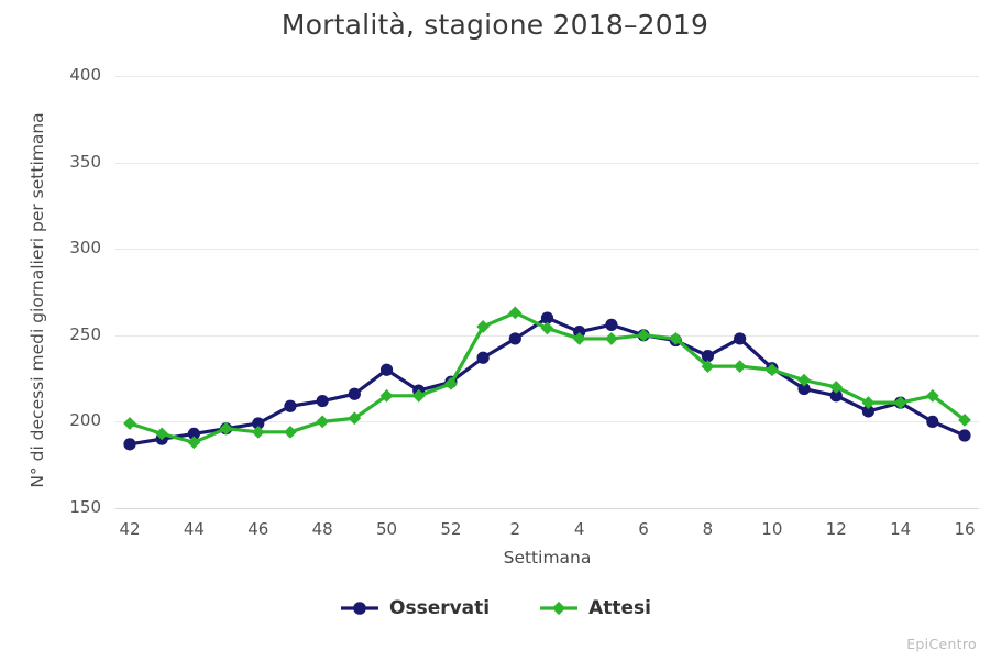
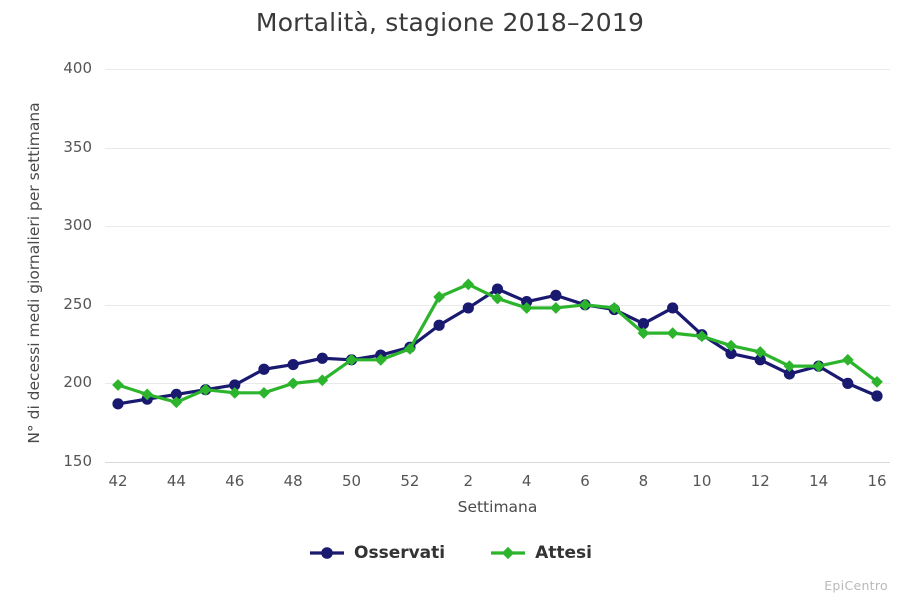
Osservati/50: 230 -> 215
